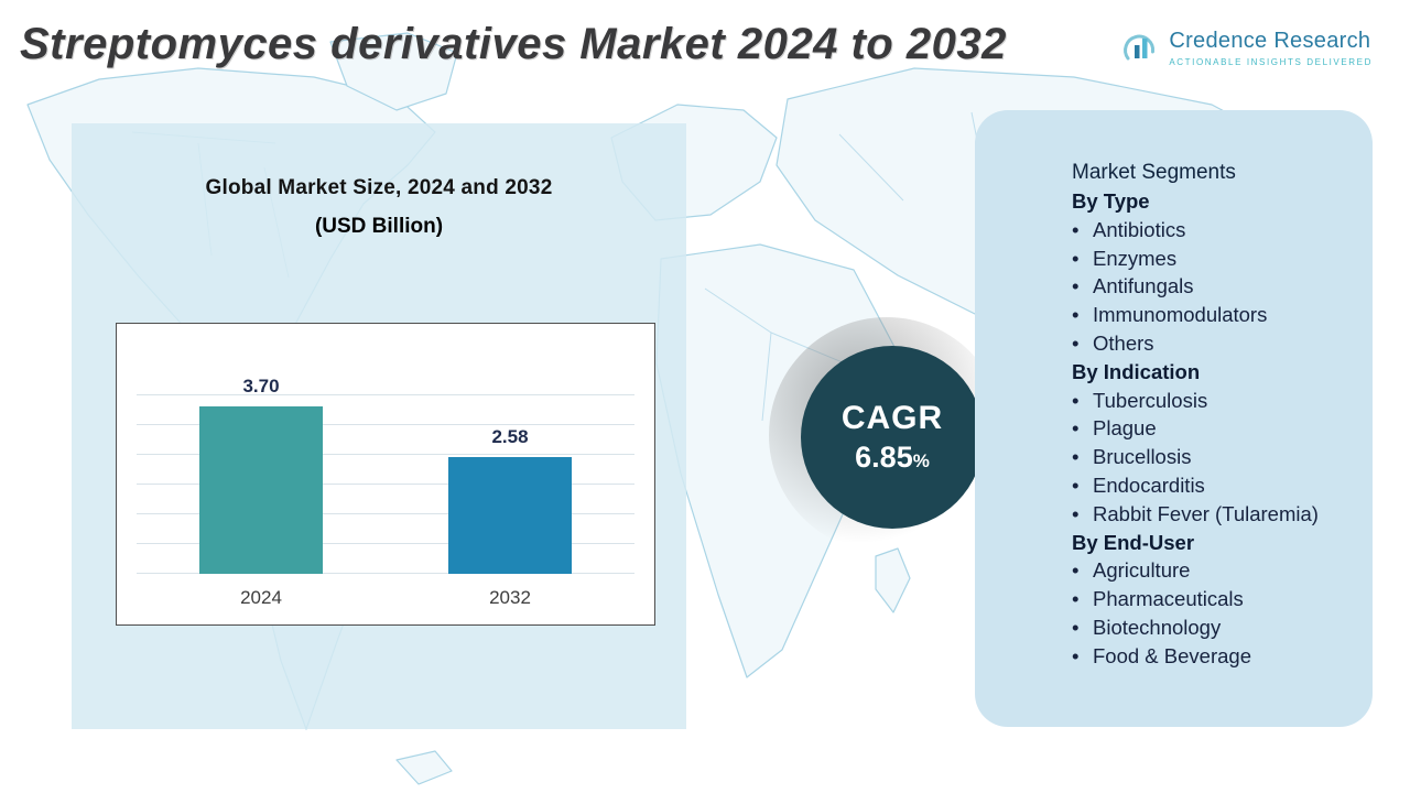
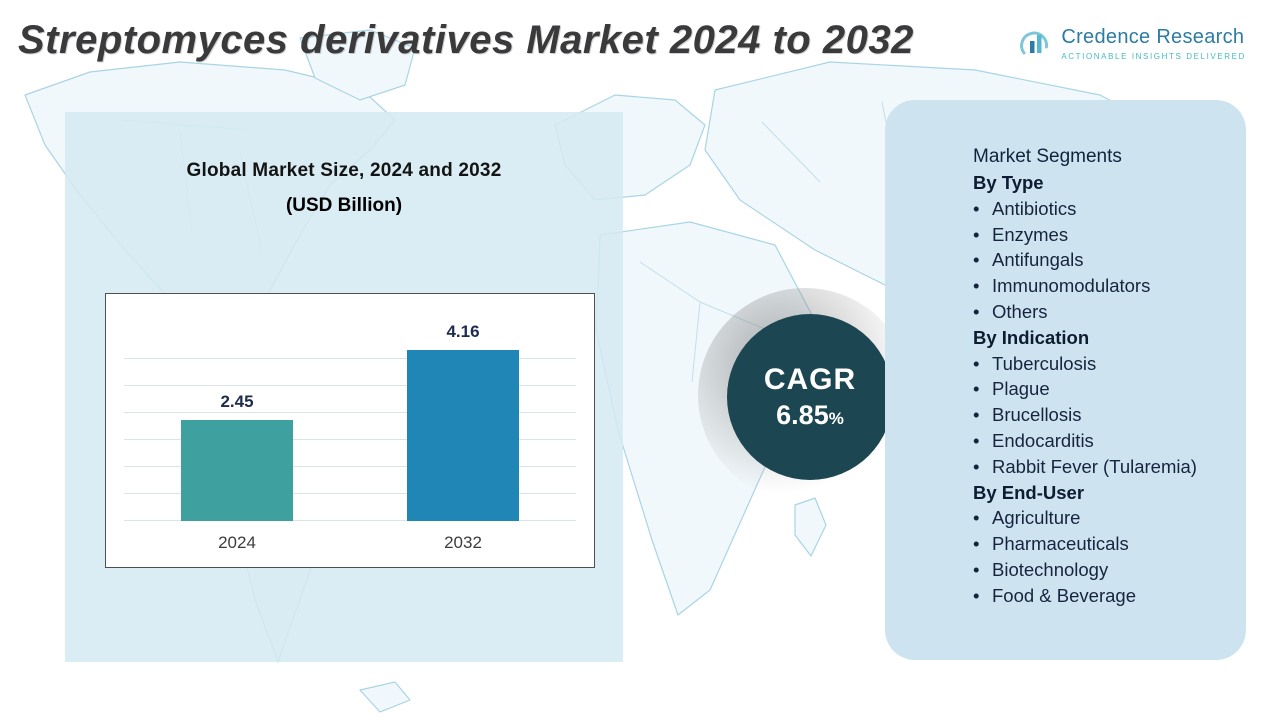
2024: 3.70 -> 2.45
2032: 2.58 -> 4.16
